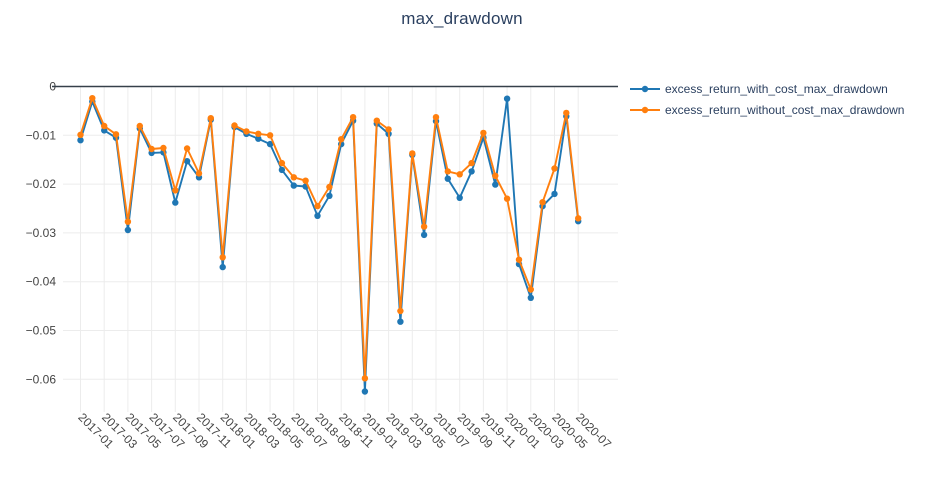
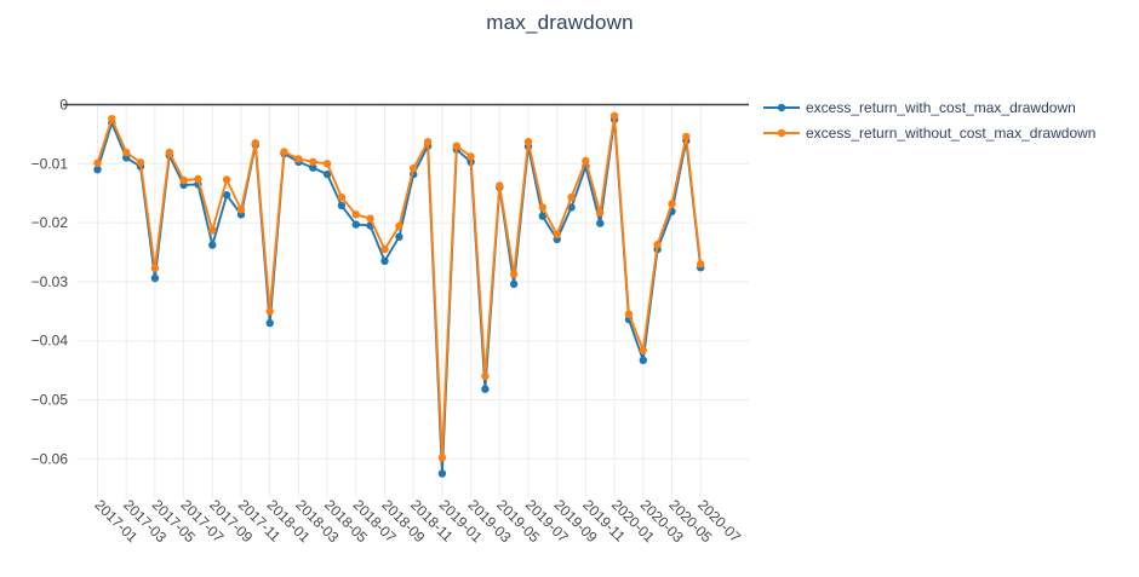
excess_return_without_cost_max_drawdown/2019-09: -0.018 -> -0.022
excess_return_without_cost_max_drawdown/2020-01: -0.023 -> -0.002
excess_return_with_cost_max_drawdown/2020-05: -0.022 -> -0.018
